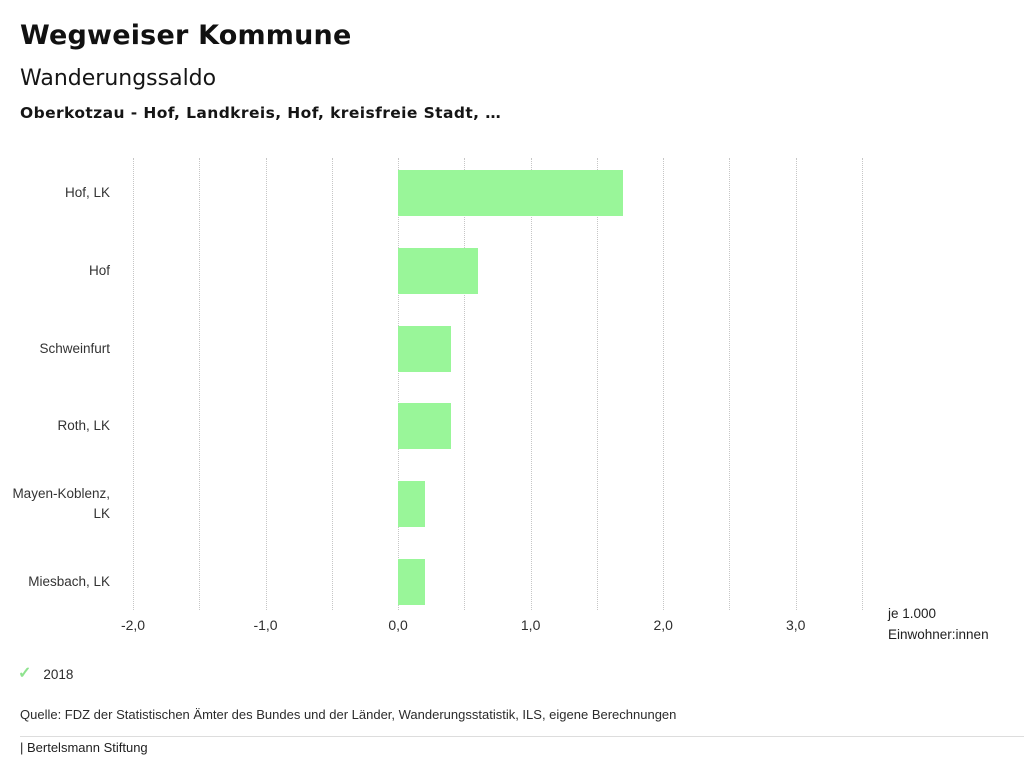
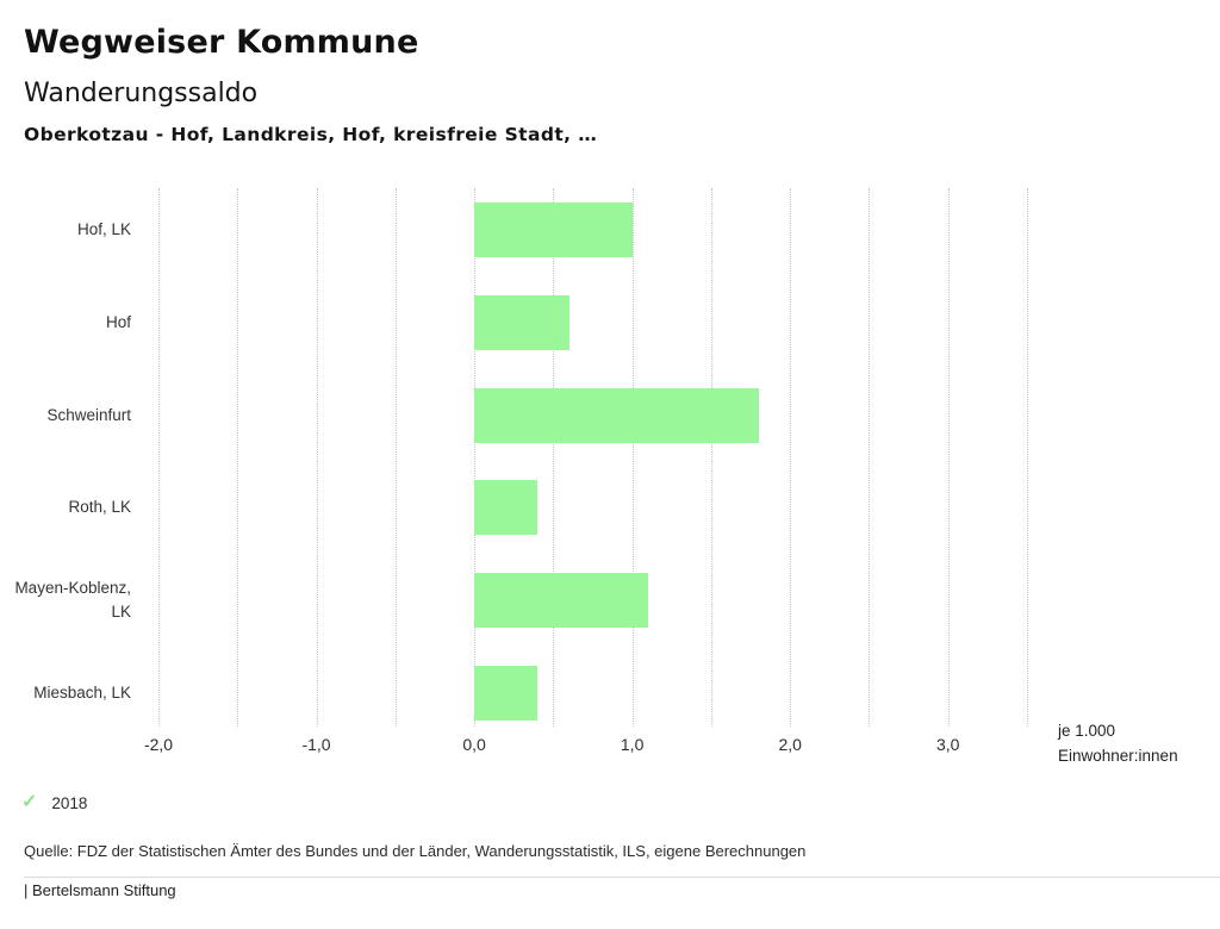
Hof, LK: 1,7 -> 1,0
Schweinfurt: 0,4 -> 1,8
Mayen-Koblenz, LK: 0,2 -> 1,1
Miesbach, LK: 0,2 -> 0,4
